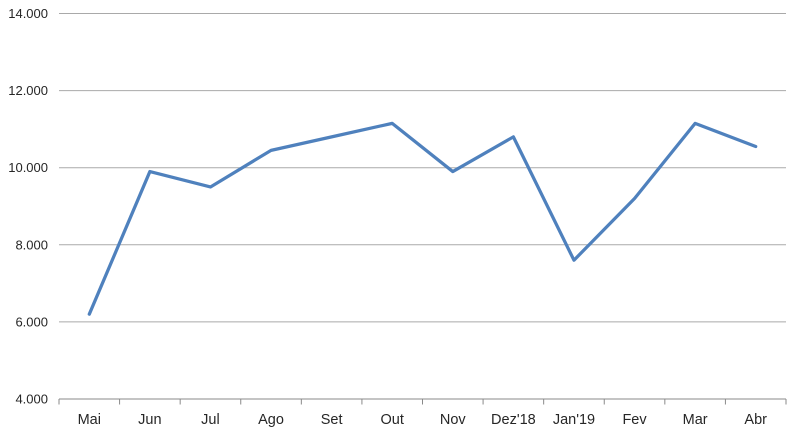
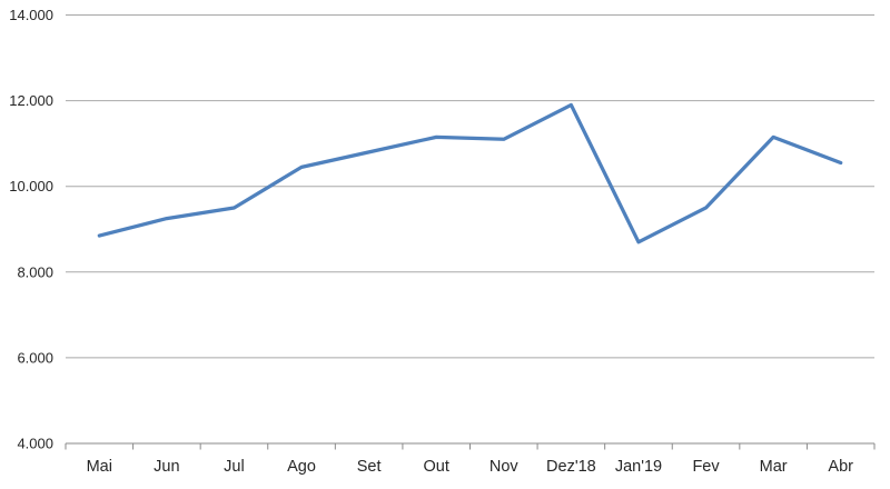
Mai: 6200 -> 8800
Jun: 9900 -> 9200
Nov: 9900 -> 11100
Dez'18: 10800 -> 11900
Jan'19: 7600 -> 8700
Fev: 9200 -> 9500
